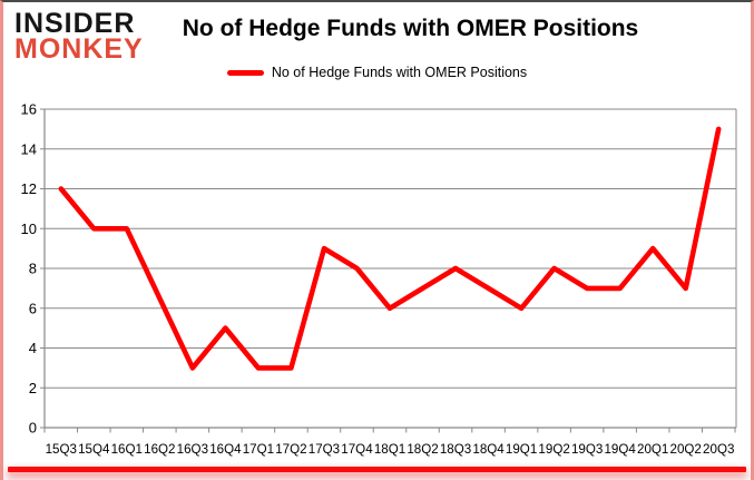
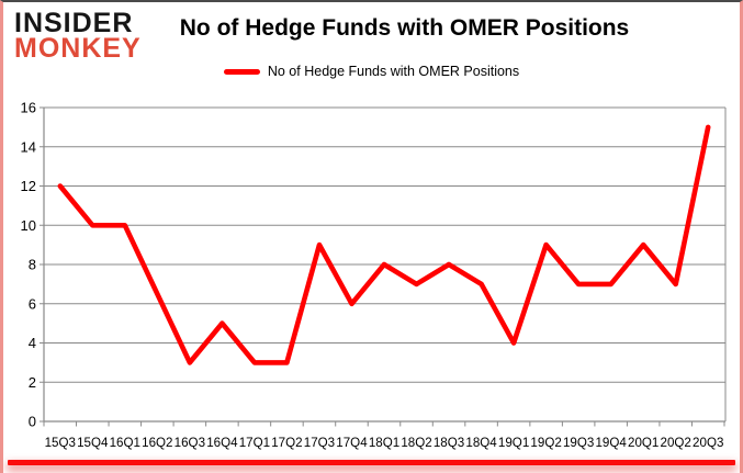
17Q4: 8 -> 6
18Q1: 6 -> 8
19Q1: 6 -> 4
19Q2: 8 -> 9
